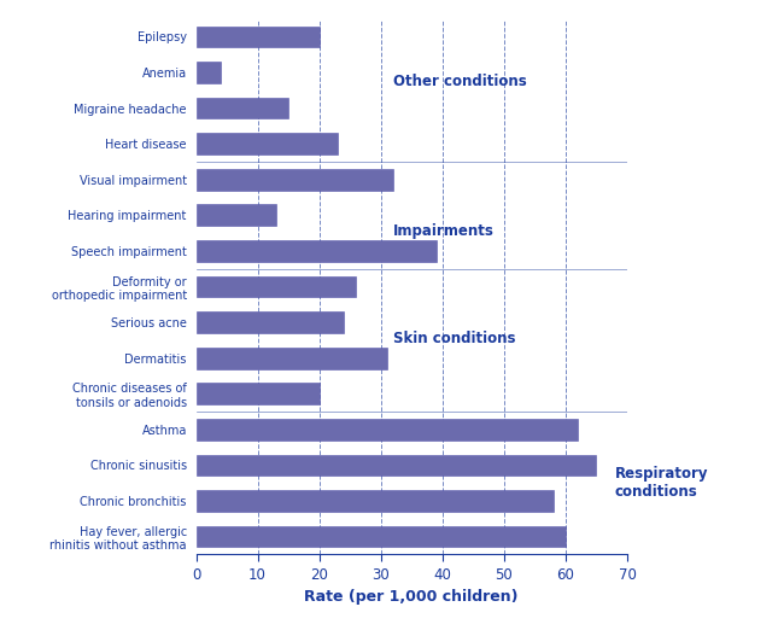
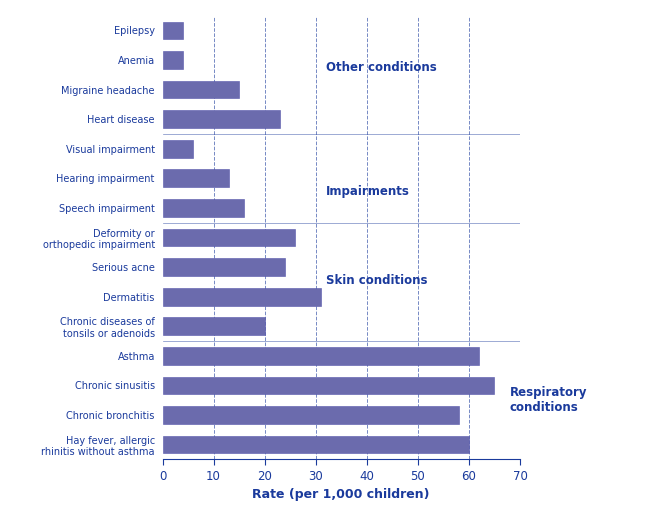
Epilepsy: 20 -> 4
Visual impairment: 32 -> 6
Speech impairment: 39 -> 16
